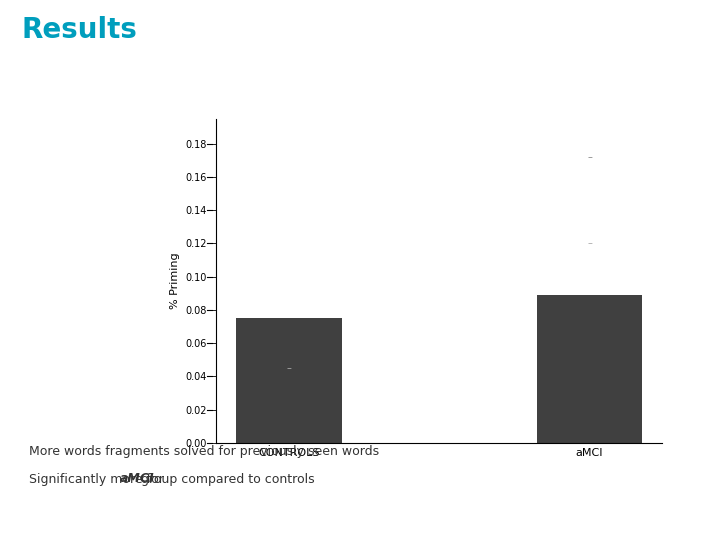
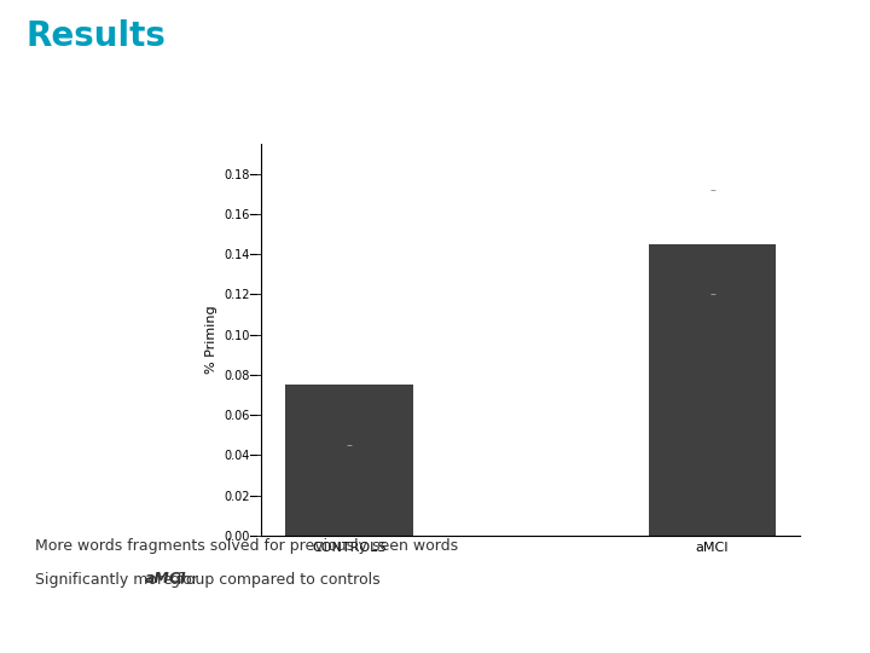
aMCI: 0.089 -> 0.145
